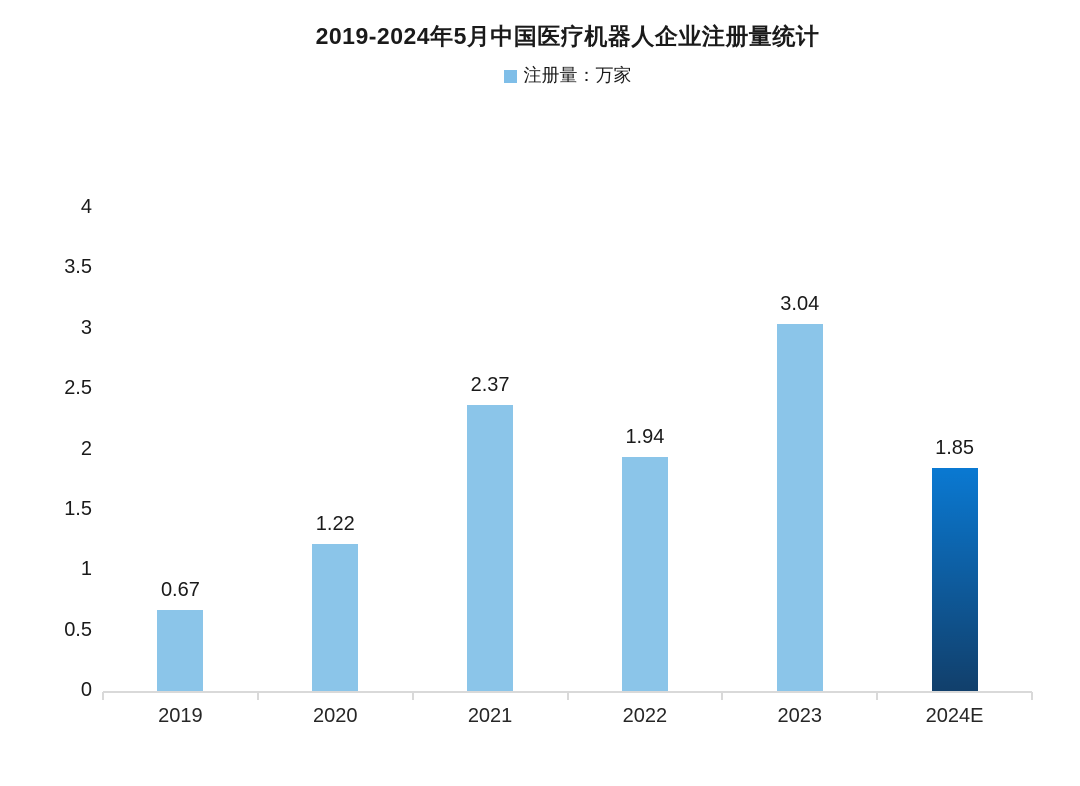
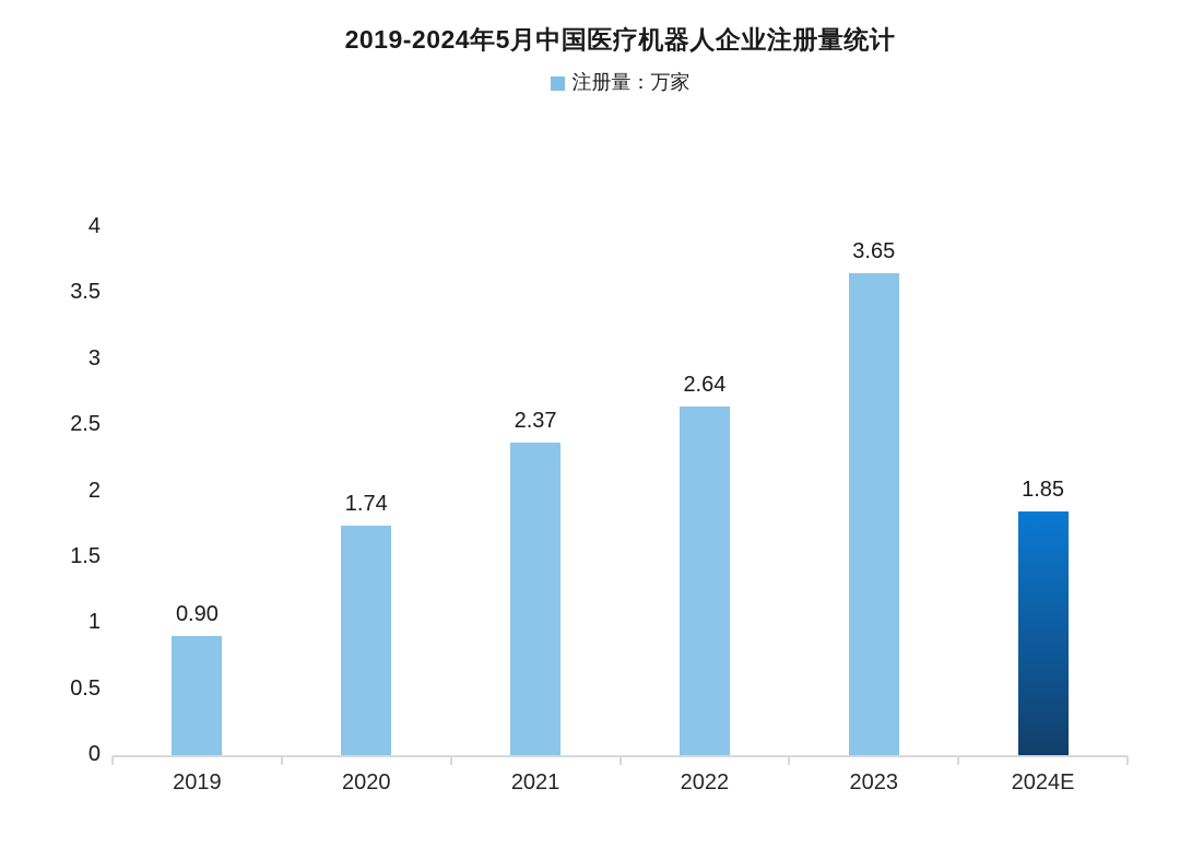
2019: 0.67 -> 0.90
2020: 1.22 -> 1.74
2022: 1.94 -> 2.64
2023: 3.04 -> 3.65
